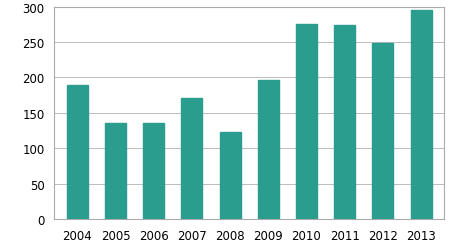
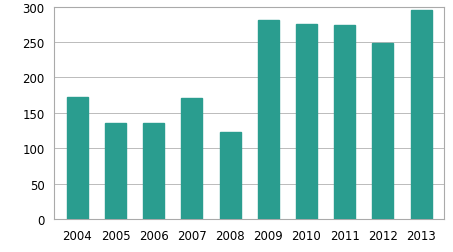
2004: 190 -> 173
2009: 196 -> 281
